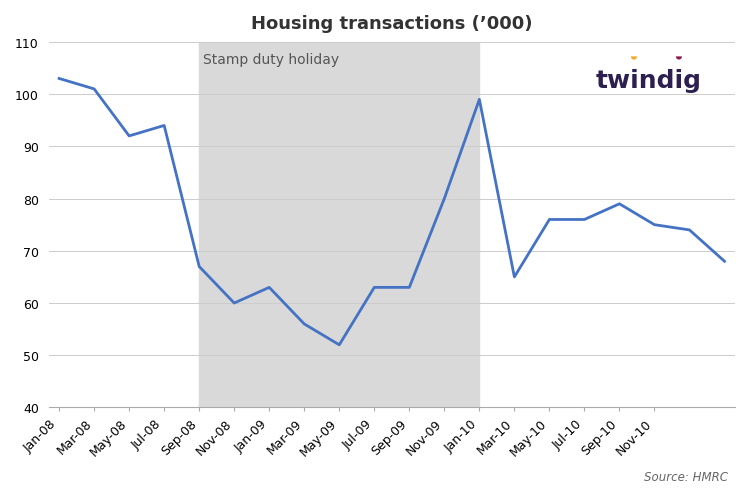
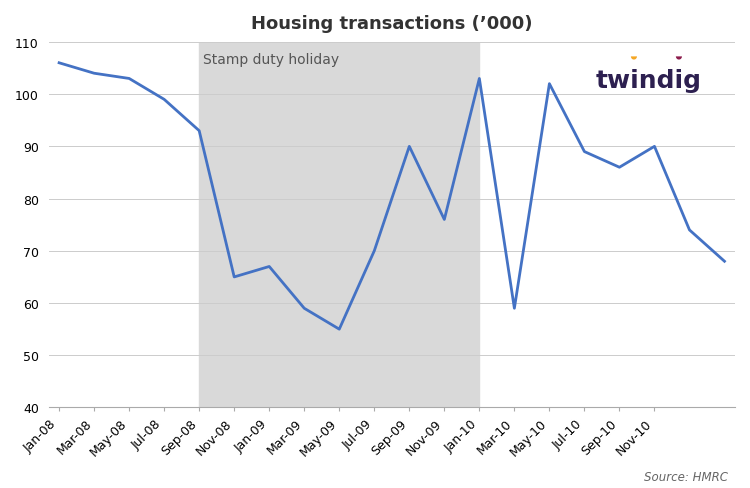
Jan-08: 103 -> 106
Mar-08: 101 -> 104
May-08: 92 -> 103
Jul-08: 94 -> 99
Sep-08: 67 -> 93
Nov-08: 60 -> 65
Jan-09: 63 -> 67
Mar-09: 56 -> 59
May-09: 52 -> 55
Jul-09: 63 -> 70
Sep-09: 63 -> 90
Nov-09: 80 -> 76
Jan-10: 99 -> 103
Mar-10: 65 -> 59
May-10: 76 -> 102
Jul-10: 76 -> 89
Sep-10: 79 -> 86
Nov-10: 75 -> 90
